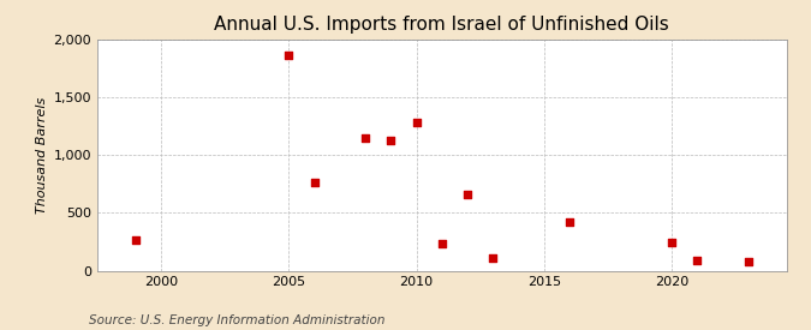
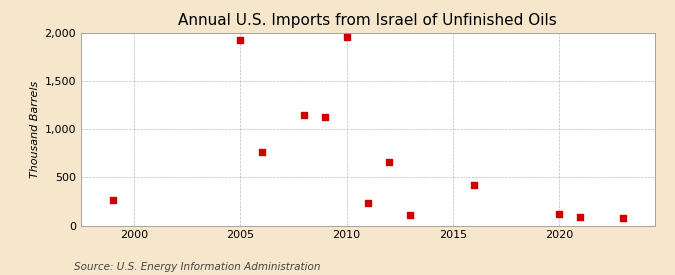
2005: 1,860 -> 1,930
2010: 1,280 -> 1,960
2020: 240 -> 120
